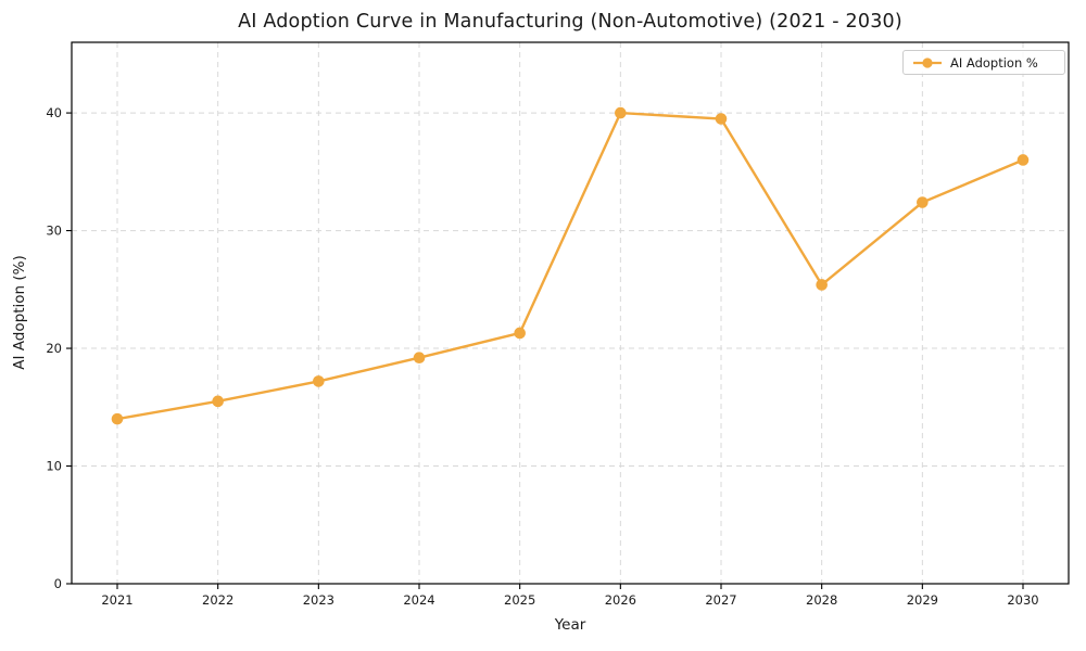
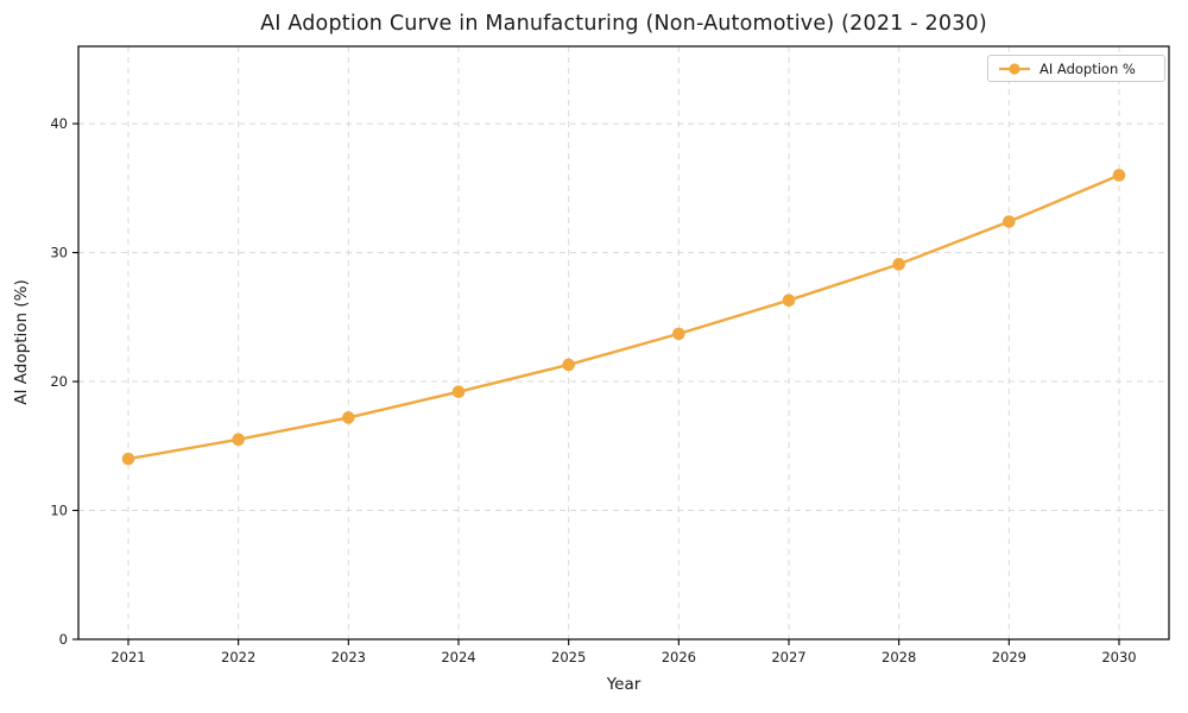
2026: 40.0 -> 23.7
2027: 39.5 -> 26.3
2028: 25.4 -> 29.1
